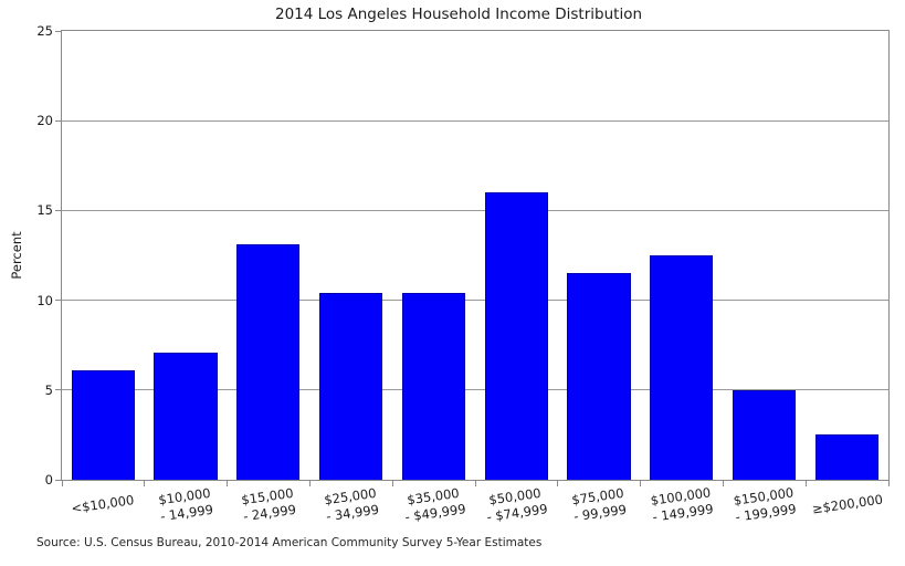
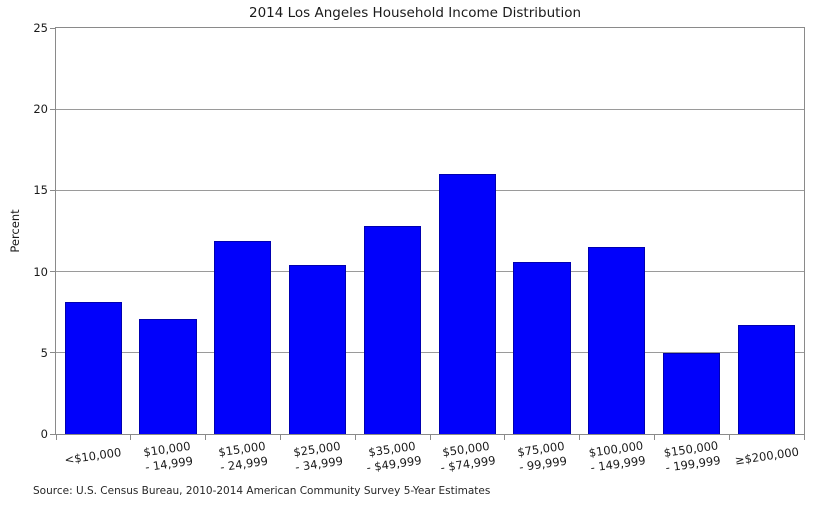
<$10,000: 6.1 -> 8.1
$15,000 - 24,999: 13.1 -> 11.9
$35,000 - $49,999: 10.4 -> 12.8
$75,000 - 99,999: 11.5 -> 10.6
$100,000 - 149,999: 12.5 -> 11.5
≥$200,000: 2.5 -> 6.7
